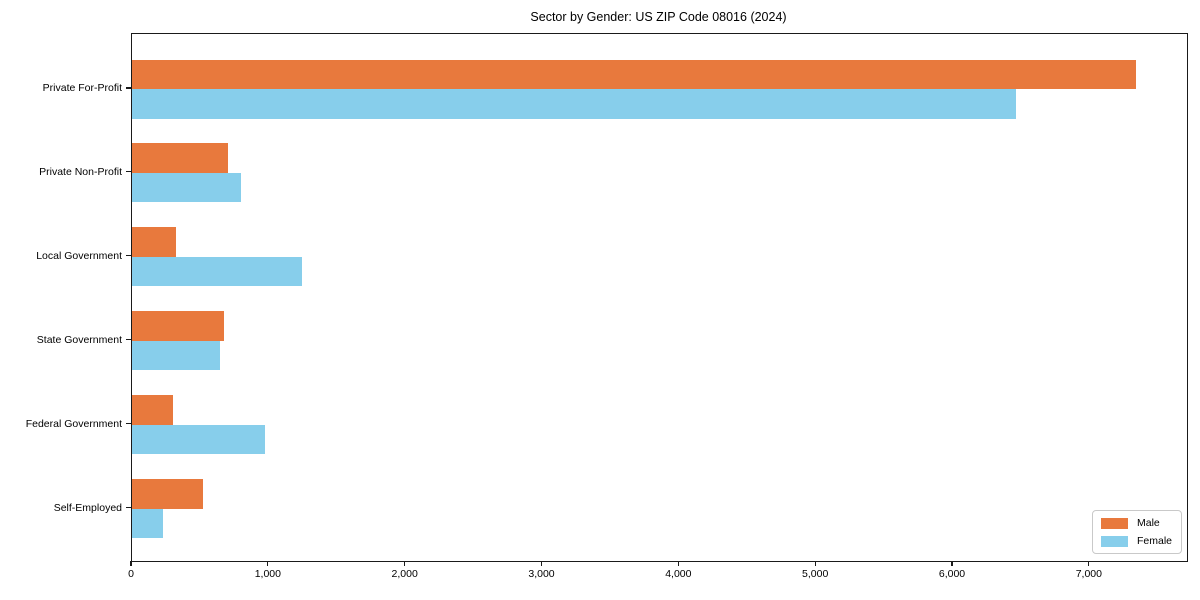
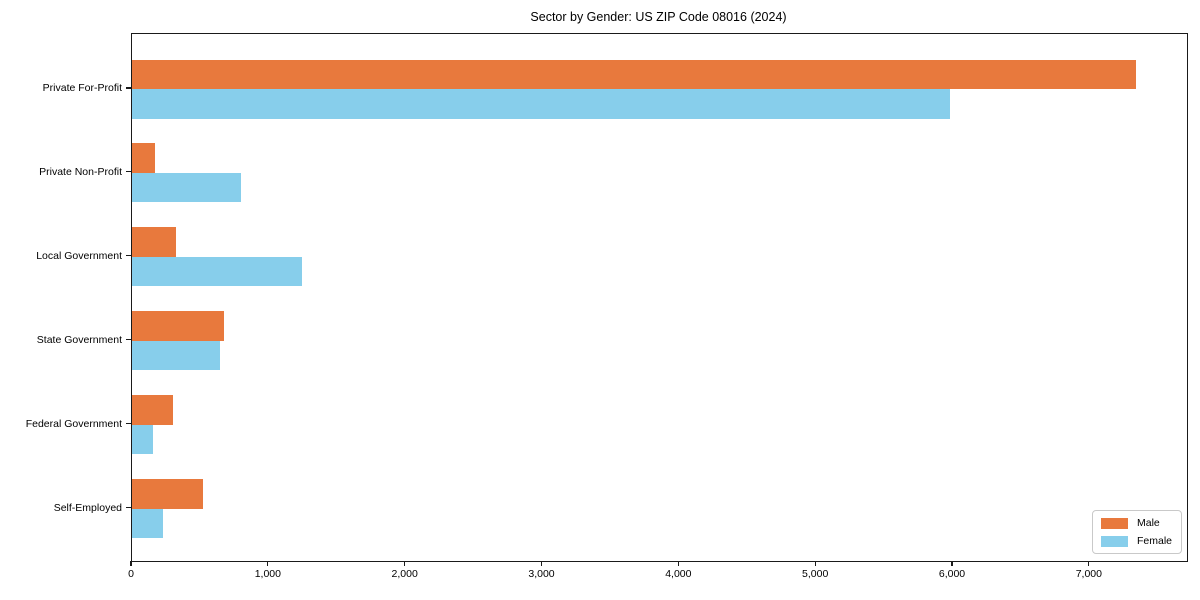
Female/Private For-Profit: 6460 -> 5980
Male/Private Non-Profit: 700 -> 170
Female/Federal Government: 970 -> 160
